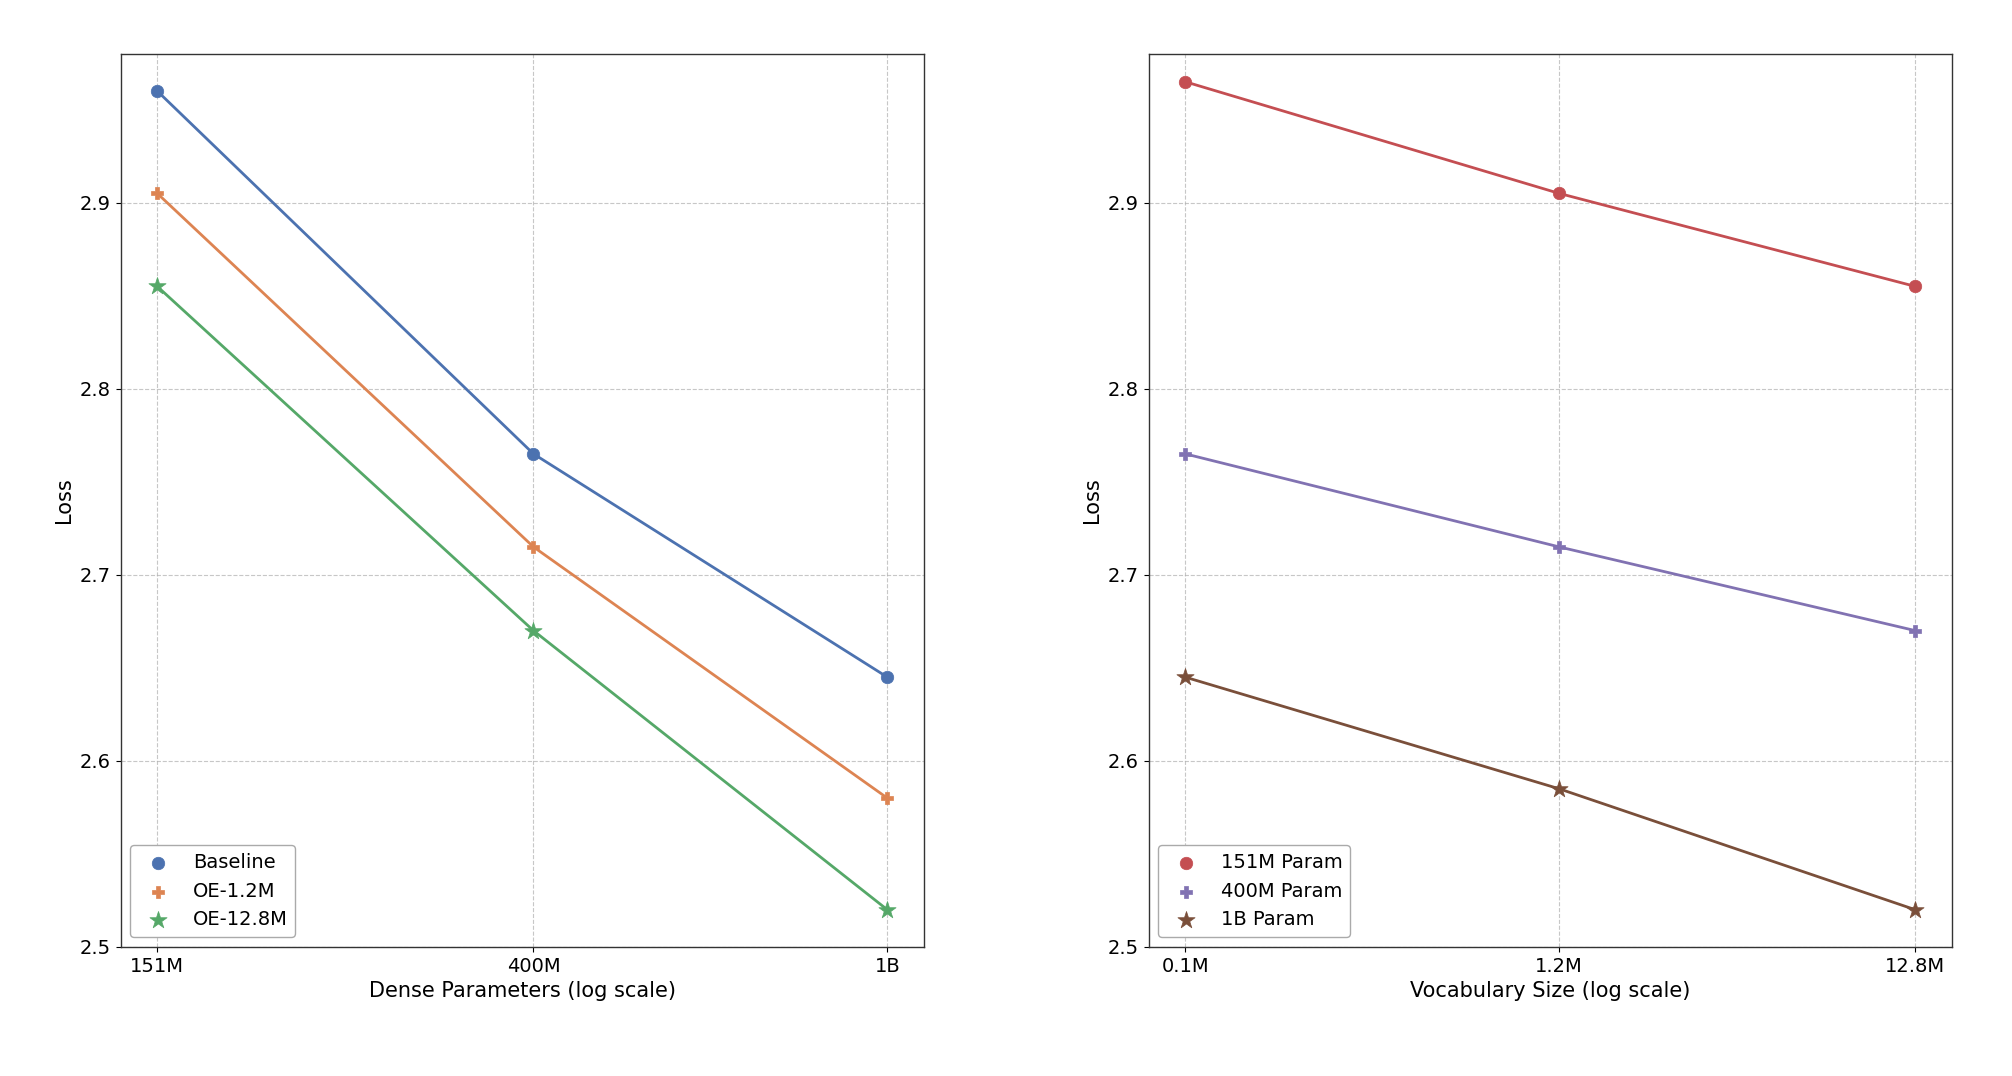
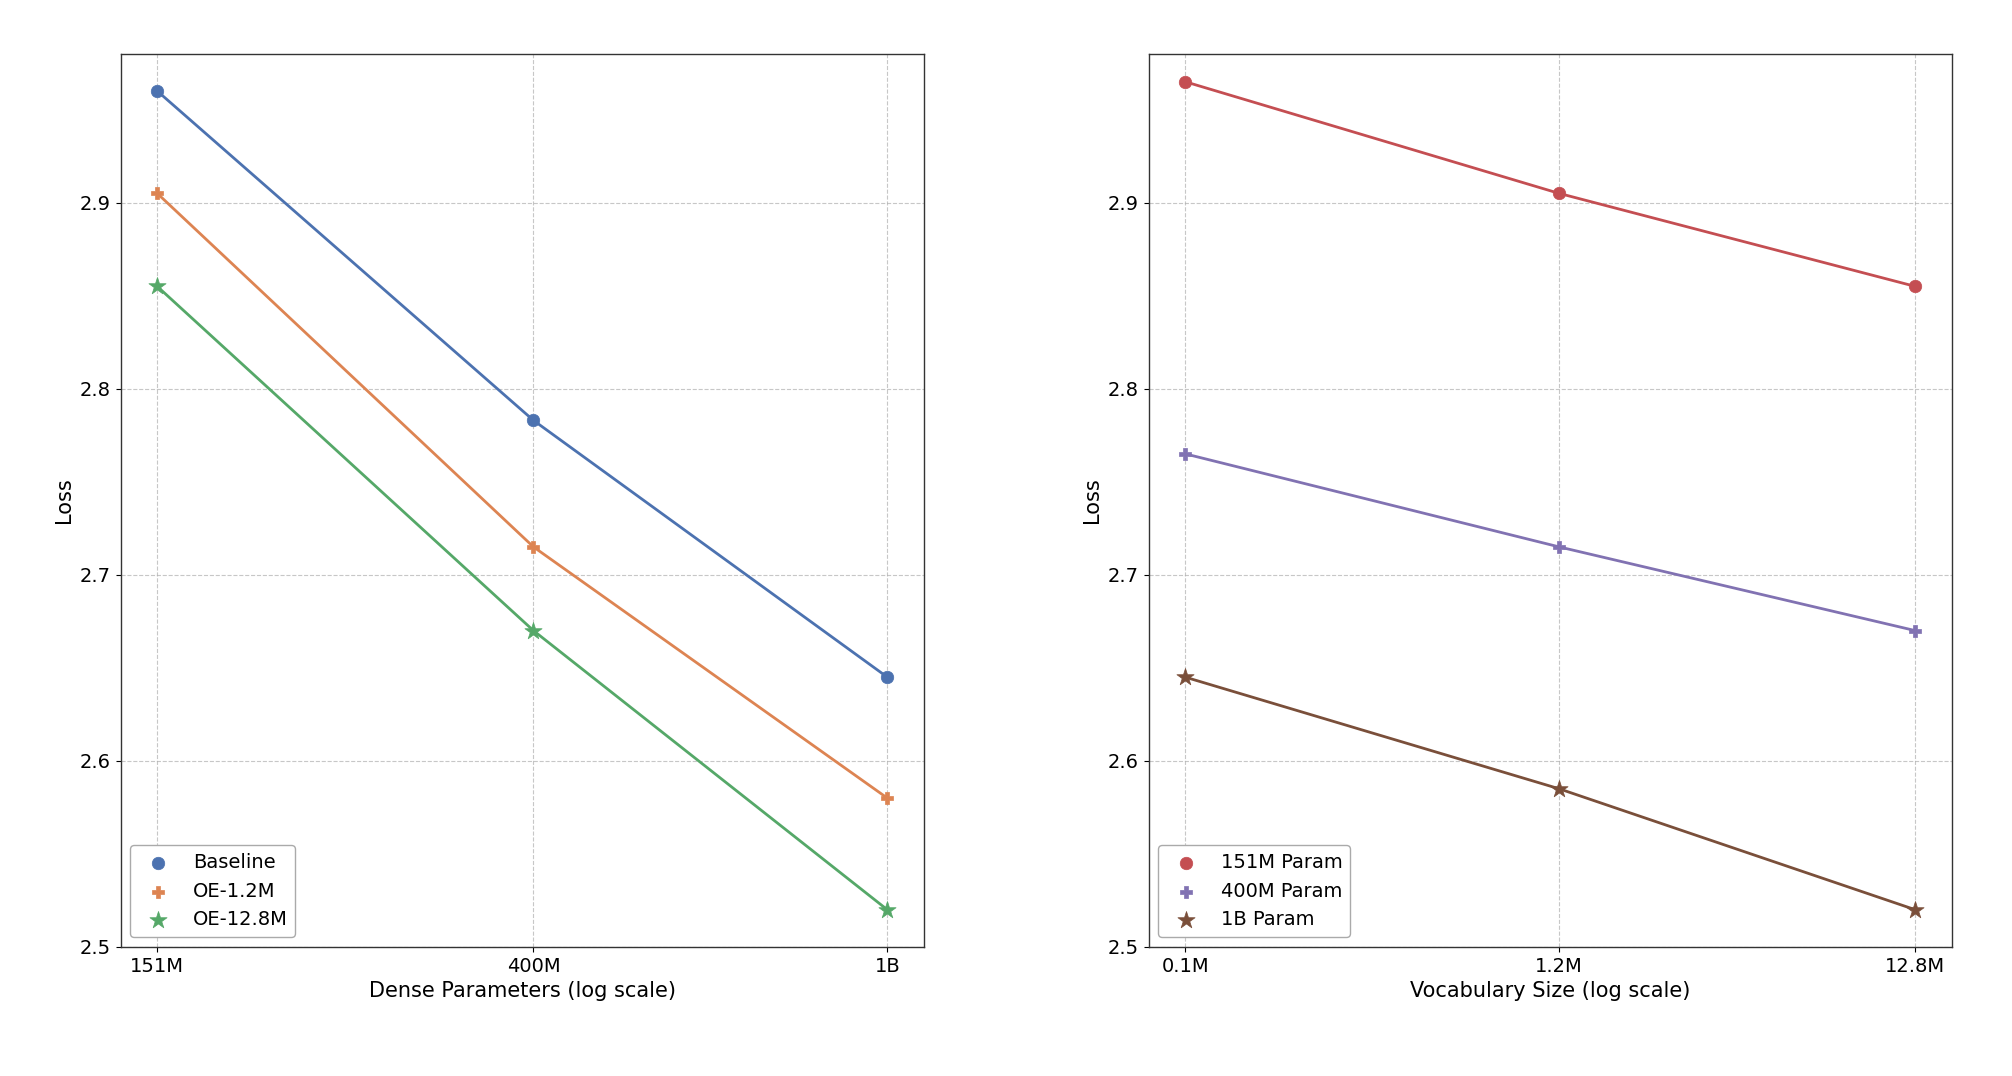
Baseline/400M: 2.765 -> 2.783
